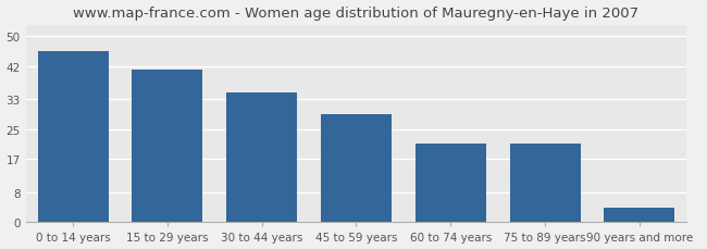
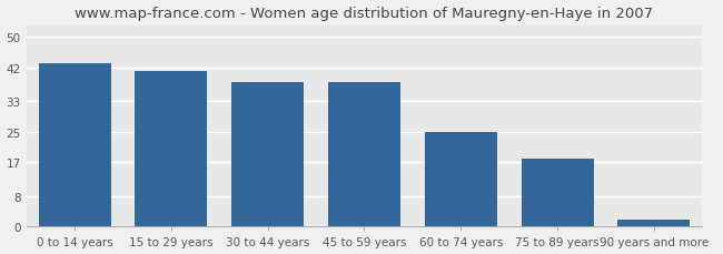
0 to 14 years: 46 -> 43
30 to 44 years: 35 -> 38
45 to 59 years: 29 -> 38
60 to 74 years: 21 -> 25
75 to 89 years: 21 -> 18
90 years and more: 4 -> 2
